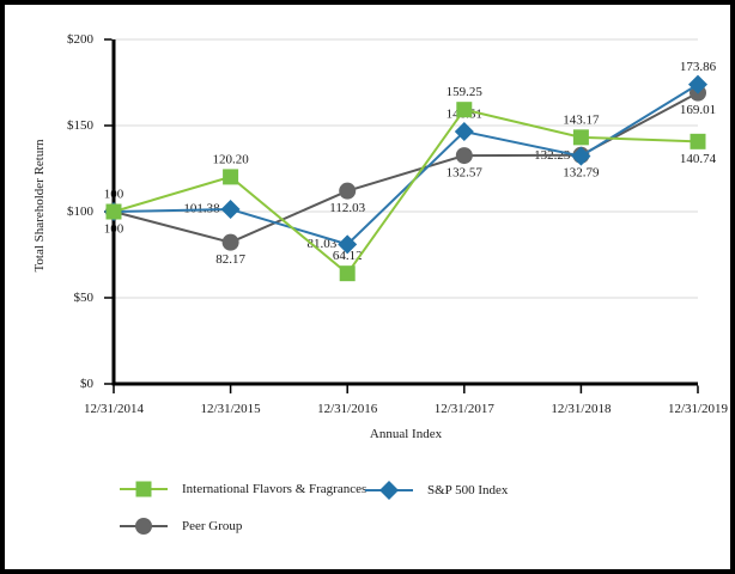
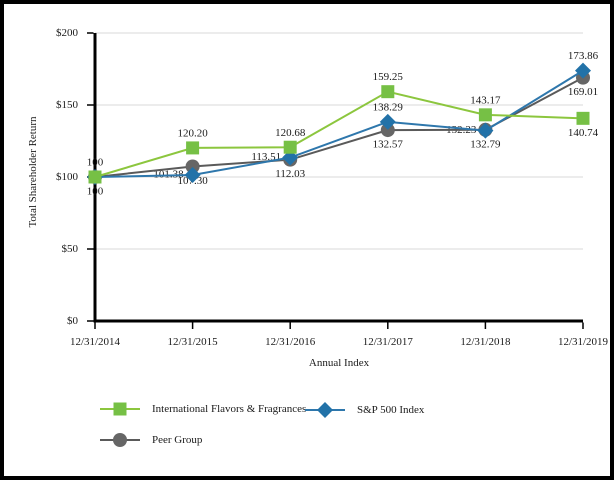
Peer Group/12/31/2015: 82.17 -> 107.30
International Flavors & Fragrances/12/31/2016: 64.12 -> 120.68
S&P 500 Index/12/31/2016: 81.03 -> 113.51
S&P 500 Index/12/31/2017: 146.51 -> 138.29
